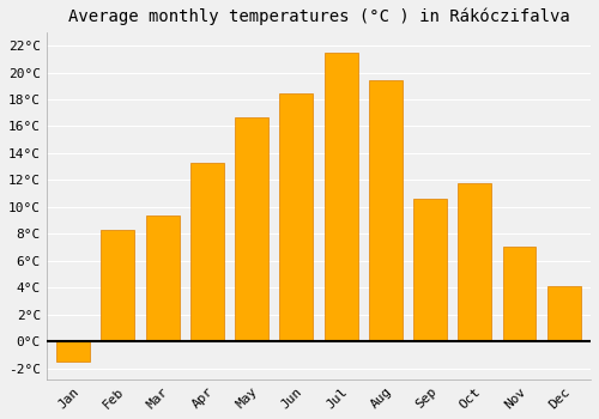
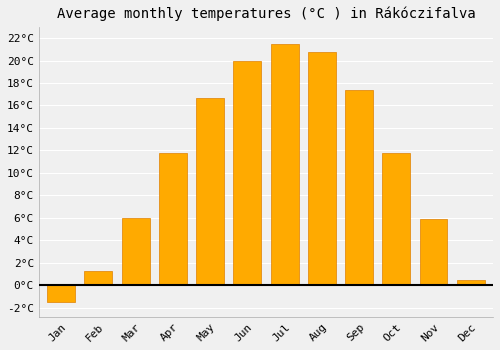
Feb: 8.3°C -> 1.3°C
Mar: 9.4°C -> 6.0°C
Apr: 13.3°C -> 11.8°C
Jun: 18.4°C -> 20.0°C
Aug: 19.4°C -> 20.8°C
Sep: 10.6°C -> 17.4°C
Nov: 7.1°C -> 5.9°C
Dec: 4.1°C -> 0.5°C
